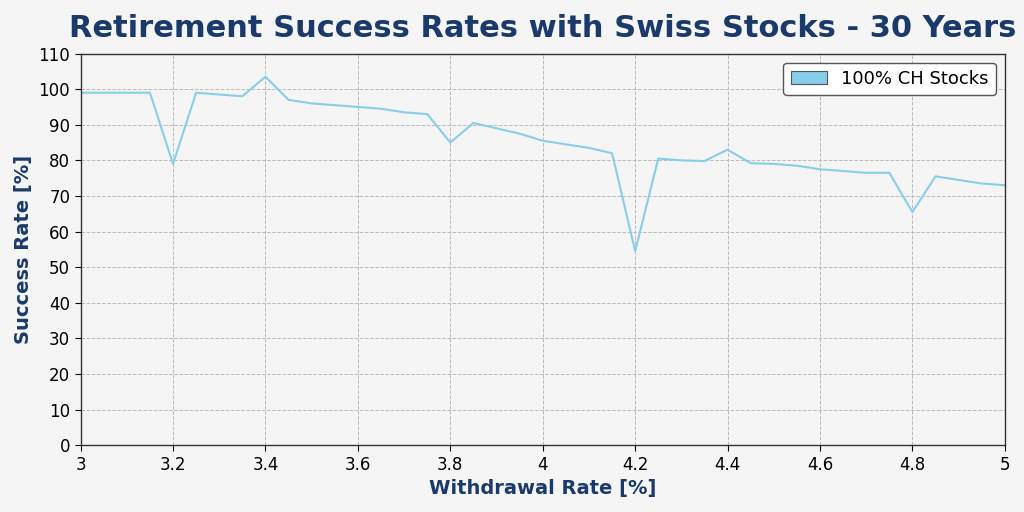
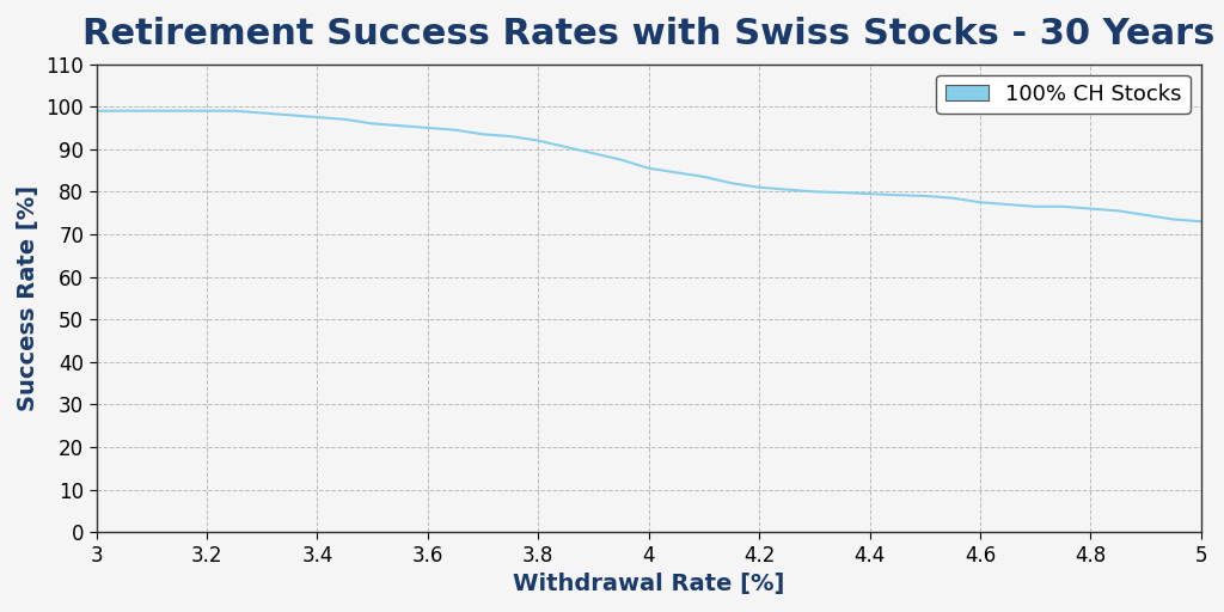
3.2: 79.0 -> 99.0
3.4: 103.5 -> 97.5
3.8: 85.0 -> 92.0
4.2: 54.5 -> 81.0
4.4: 83.0 -> 79.5
4.8: 65.5 -> 76.0
